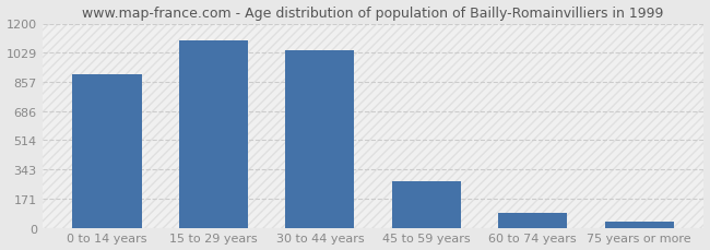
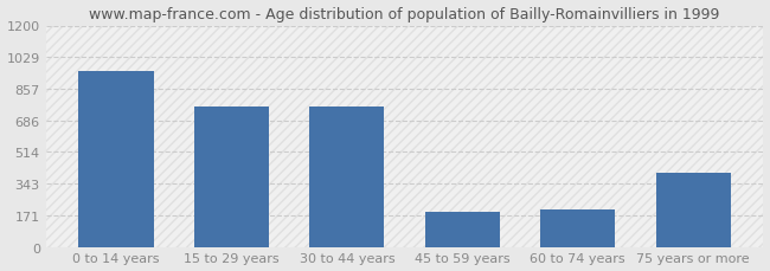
0 to 14 years: 900 -> 950
15 to 29 years: 1100 -> 760
30 to 44 years: 1050 -> 760
45 to 59 years: 270 -> 190
60 to 74 years: 90 -> 200
75 years or more: 40 -> 400
